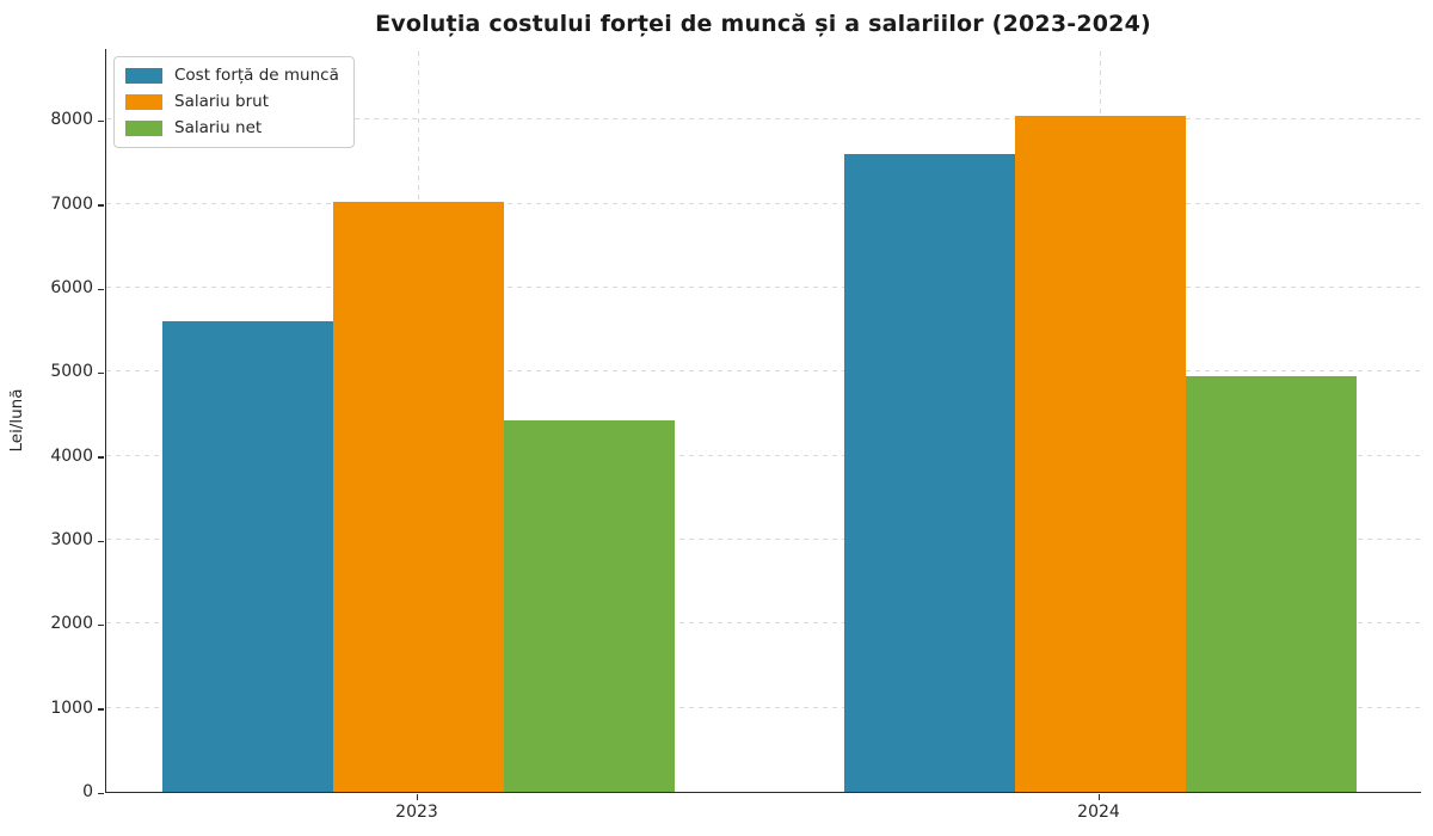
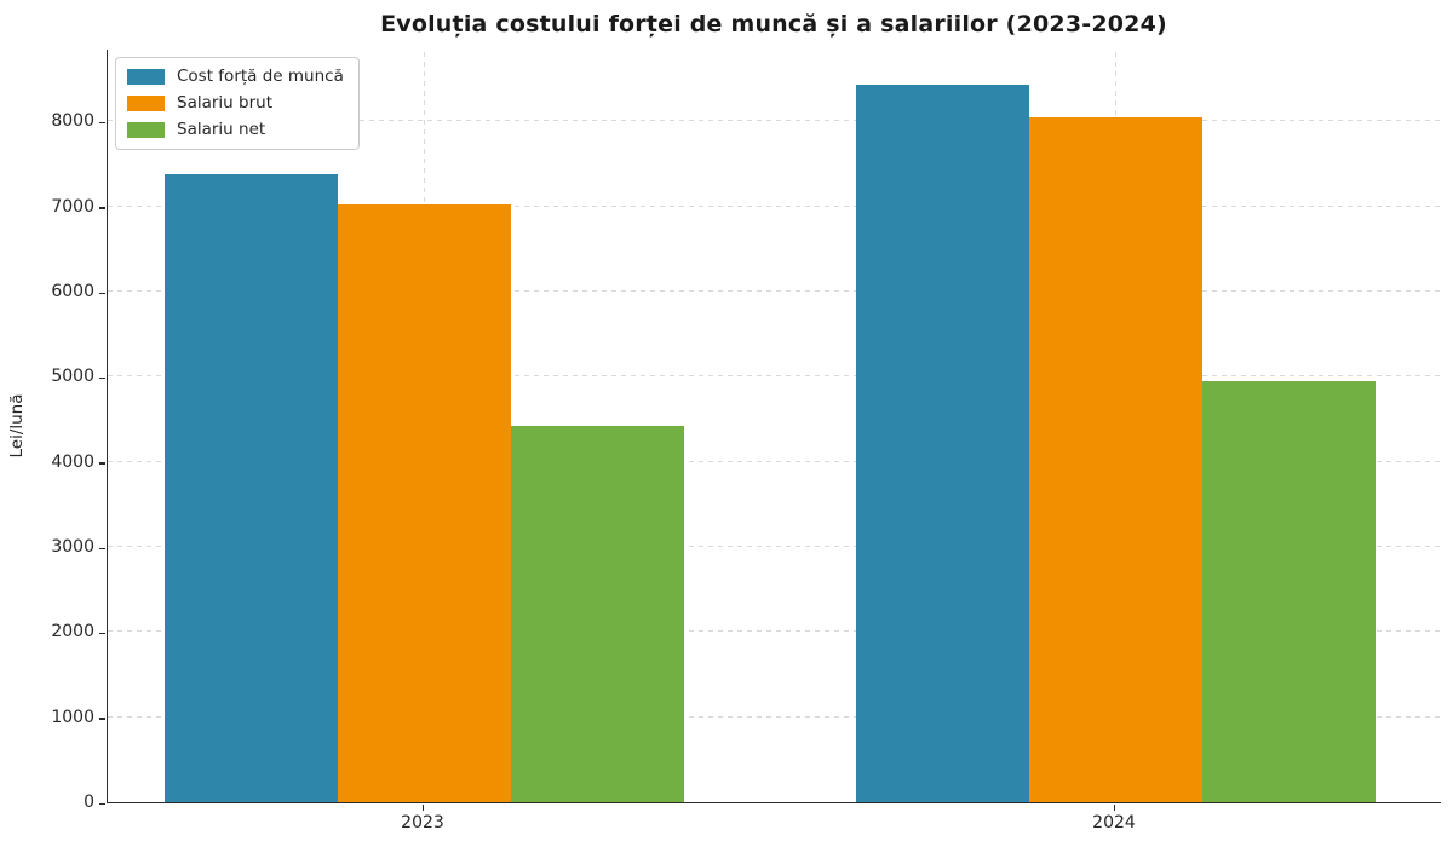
Cost forță de muncă/2023: 5600 -> 7400
Cost forță de muncă/2024: 7600 -> 8400
